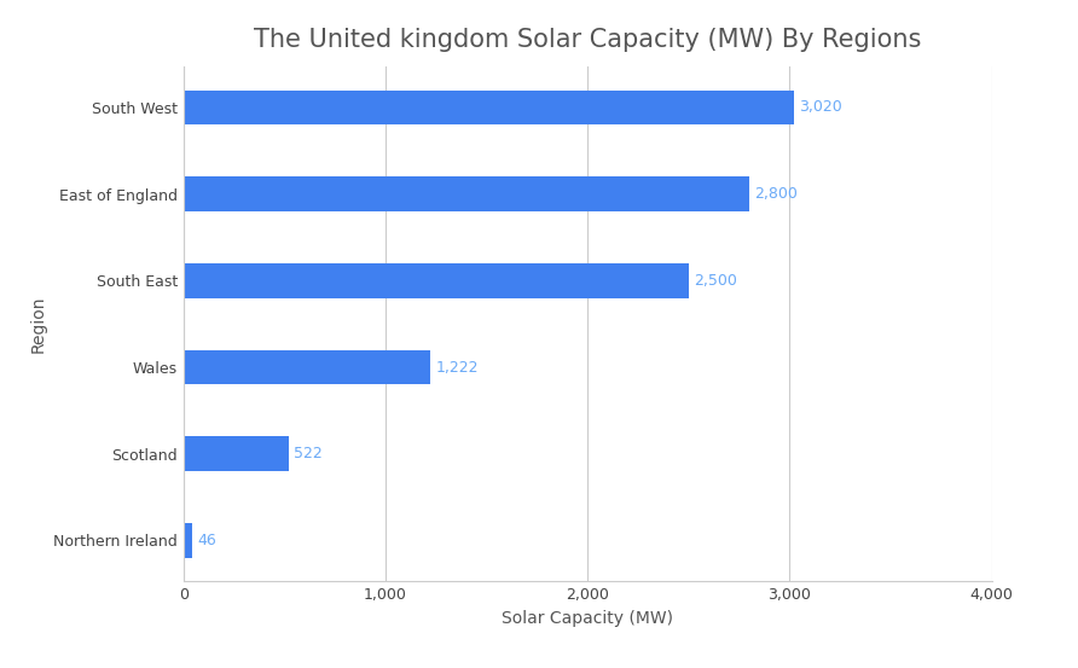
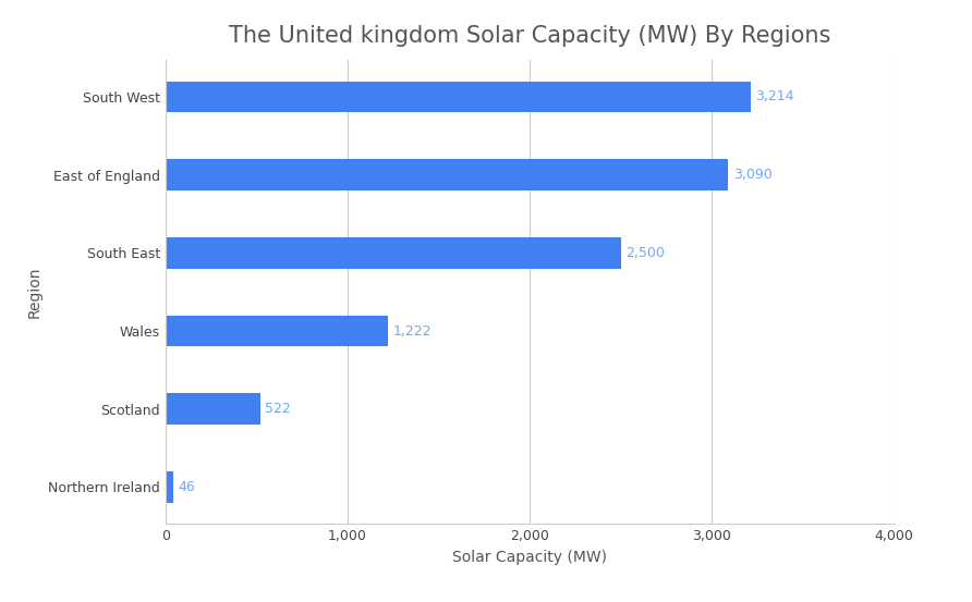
South West: 3,020 -> 3,214
East of England: 2,800 -> 3,090
